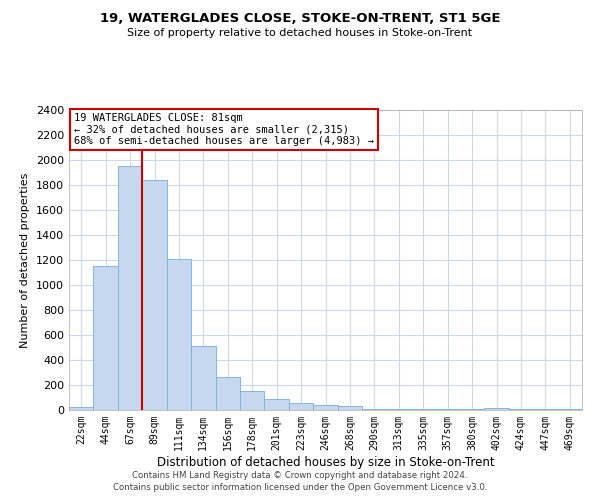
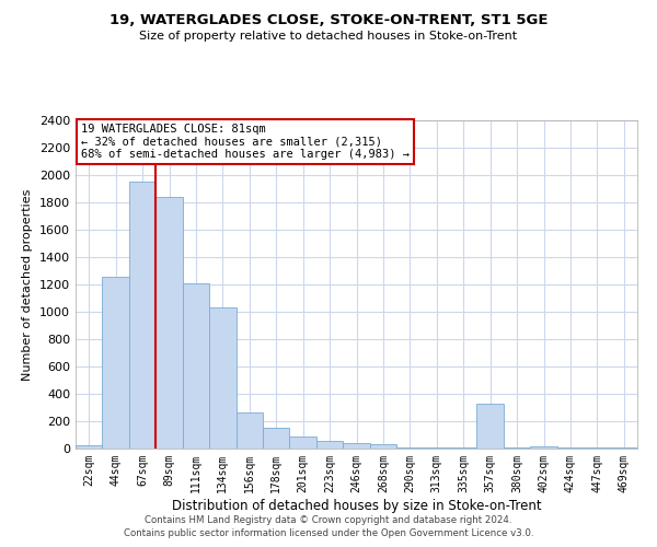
44sqm: 1150 -> 1260
134sqm: 510 -> 1030
357sqm: 0 -> 330
